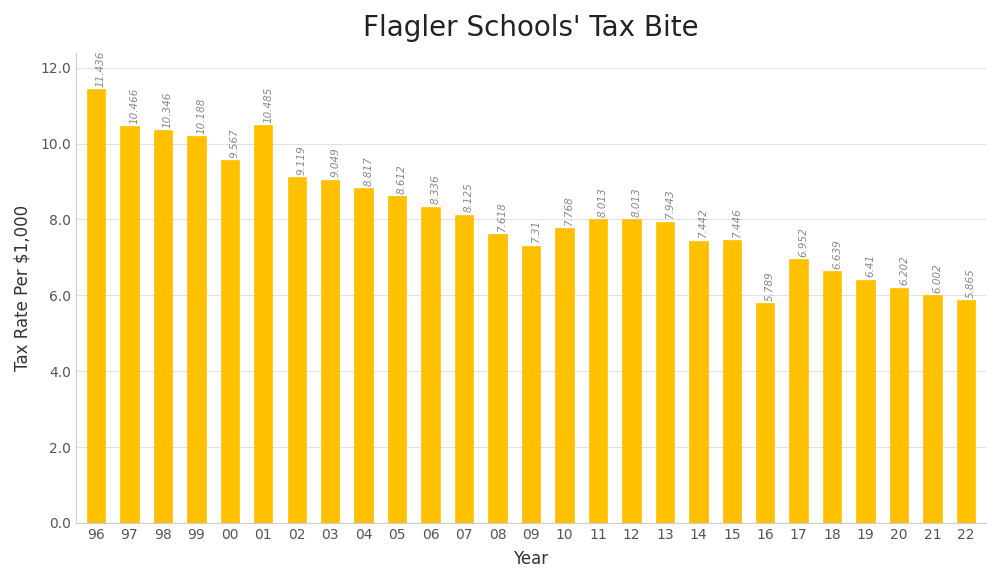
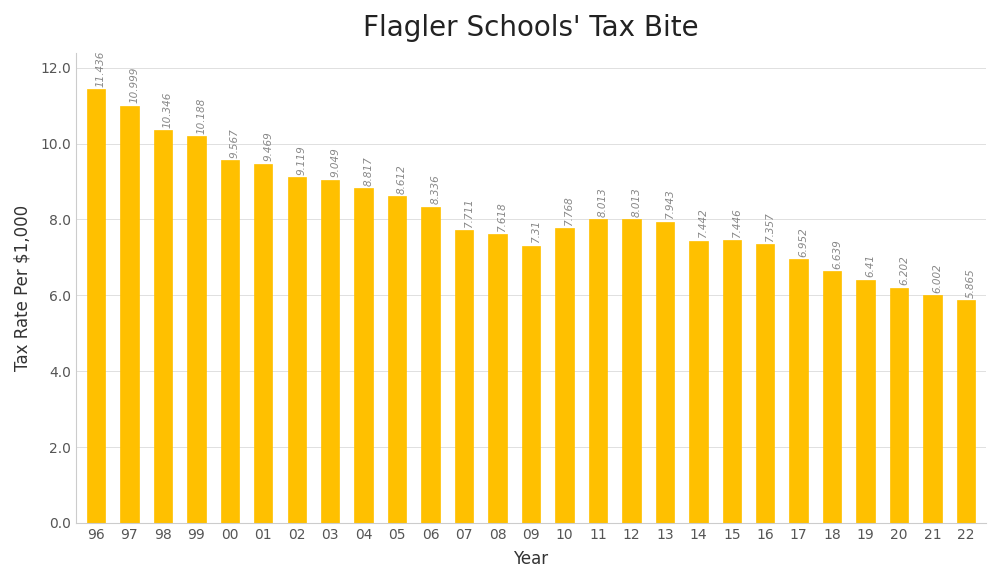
97: 10.466 -> 10.999
01: 10.485 -> 9.469
07: 8.125 -> 7.711
16: 5.789 -> 7.357
